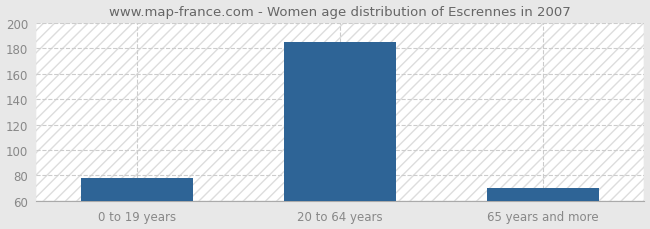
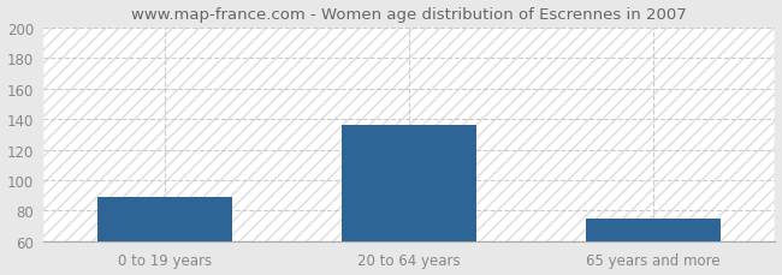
0 to 19 years: 78 -> 89
20 to 64 years: 185 -> 136
65 years and more: 70 -> 75
